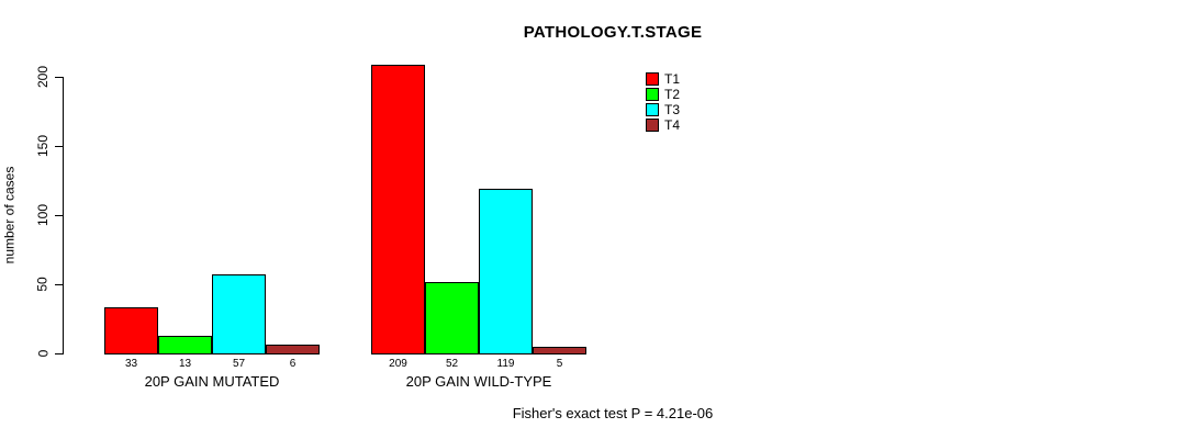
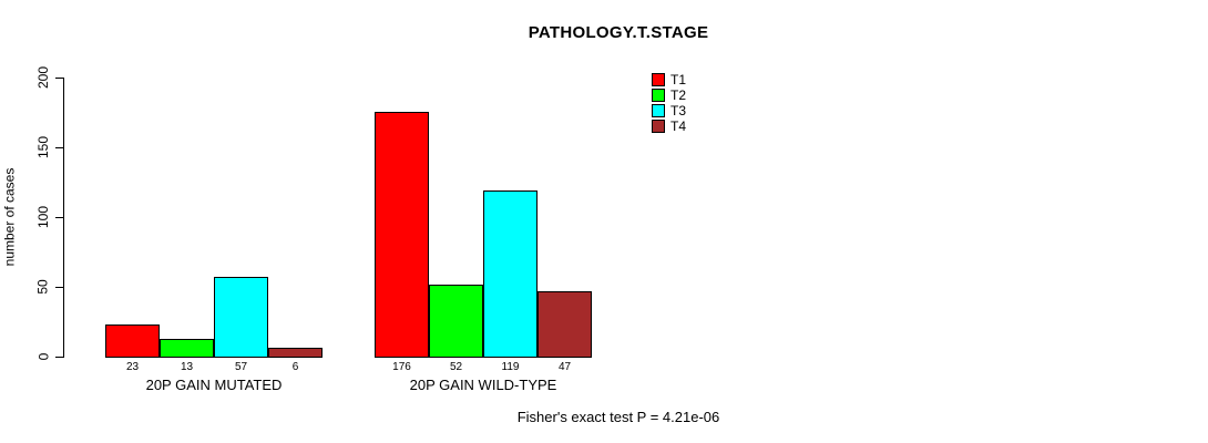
T1/20P GAIN MUTATED: 33 -> 23
T1/20P GAIN WILD-TYPE: 209 -> 176
T4/20P GAIN WILD-TYPE: 5 -> 47
